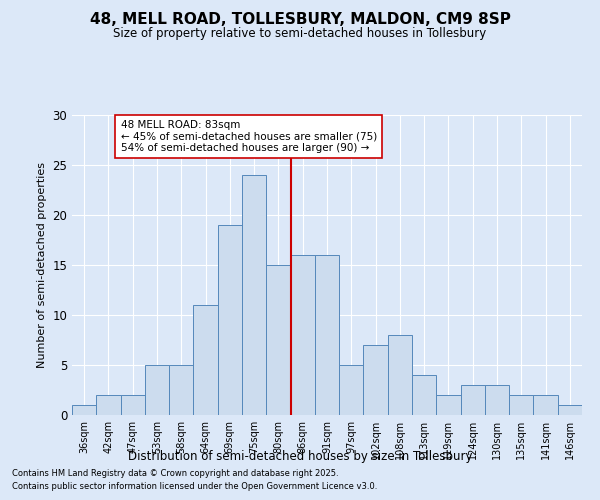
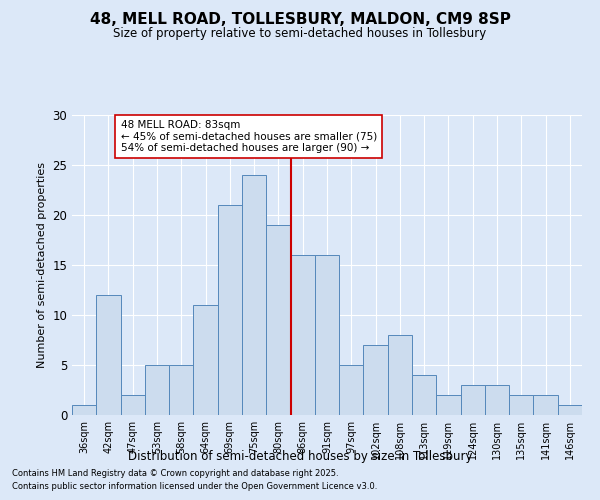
42sqm: 2 -> 12
69sqm: 19 -> 21
80sqm: 15 -> 19
